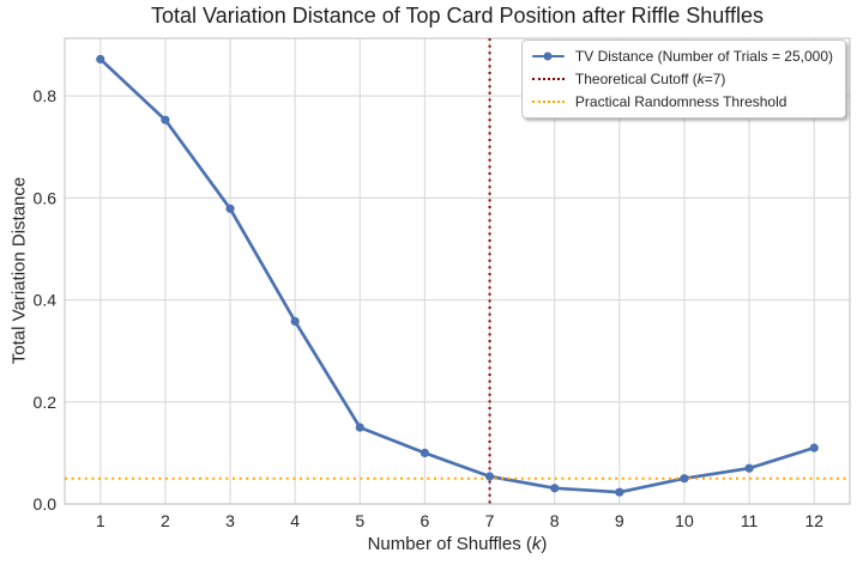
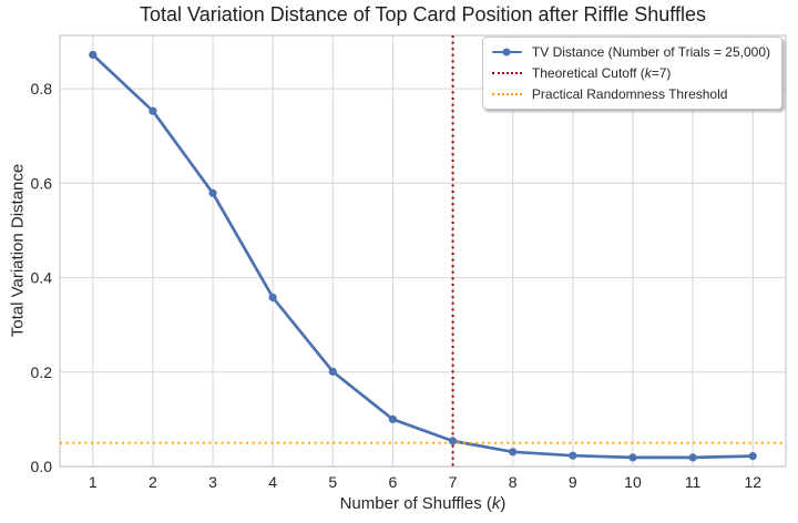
5: 0.15 -> 0.20
10: 0.05 -> 0.02
11: 0.07 -> 0.02
12: 0.11 -> 0.02
